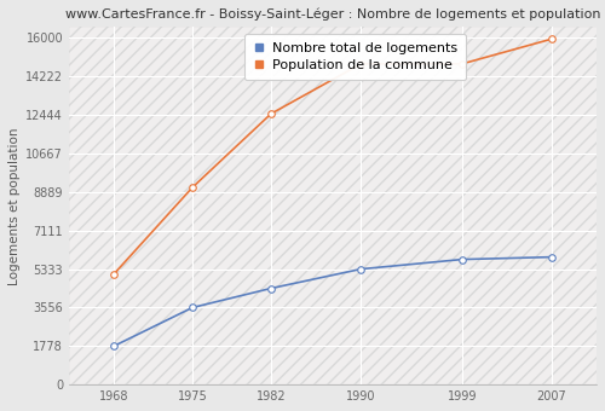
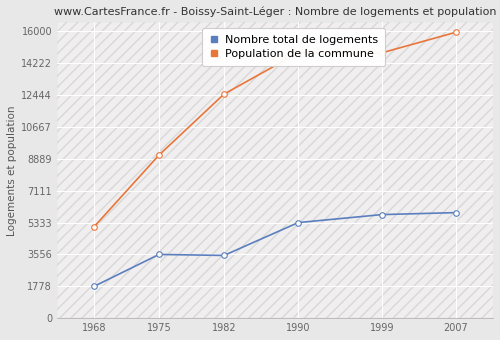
Nombre total de logements/1982: 4400 -> 3500
